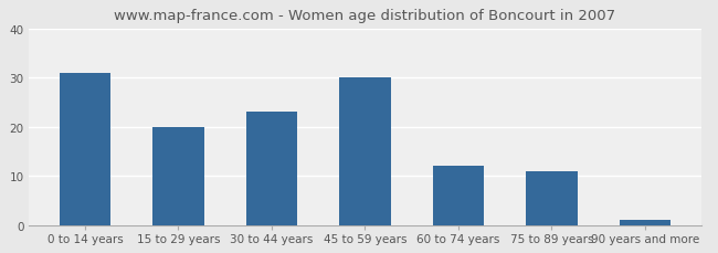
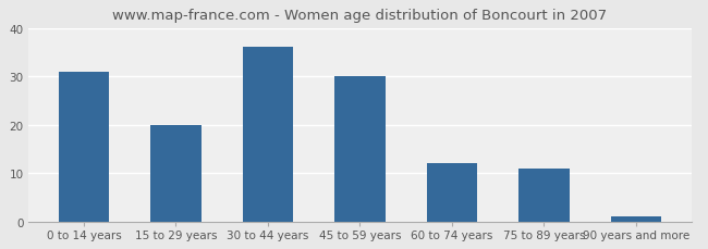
30 to 44 years: 23 -> 36
